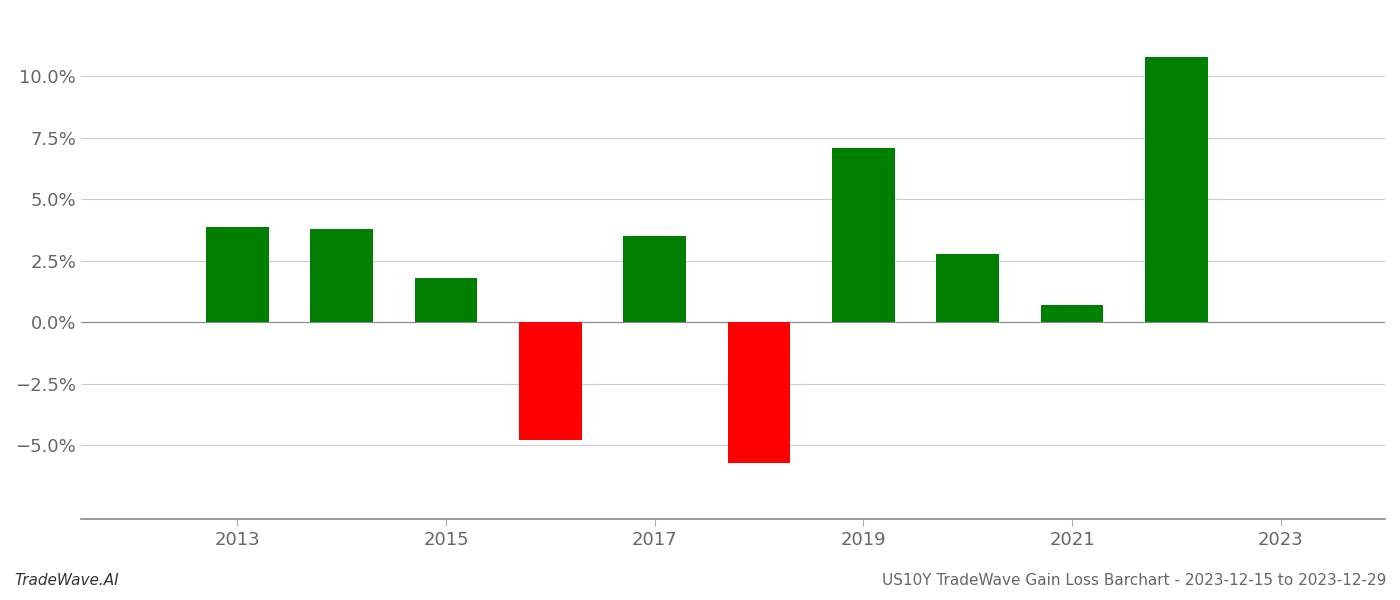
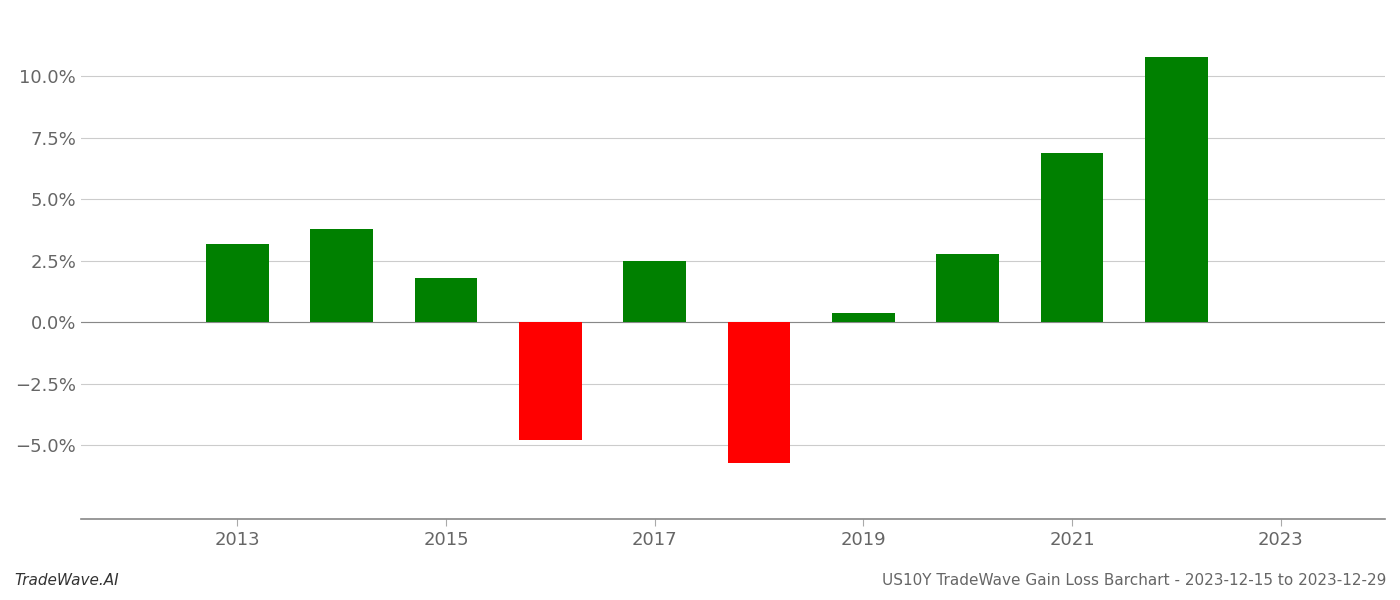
2013: 3.9% -> 3.2%
2017: 3.5% -> 2.5%
2019: 7.1% -> 0.4%
2021: 0.7% -> 6.9%
